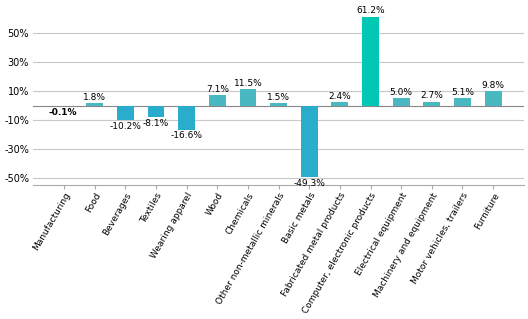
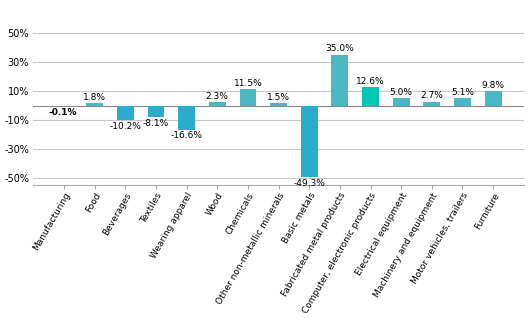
Wood: 7.1% -> 2.3%
Fabricated metal products: 2.4% -> 35.0%
Computer, electronic products: 61.2% -> 12.6%
